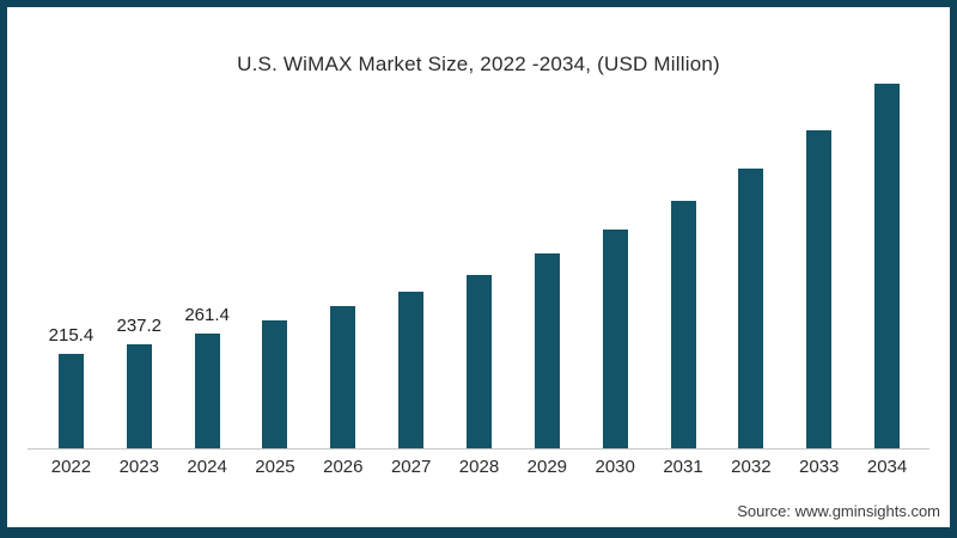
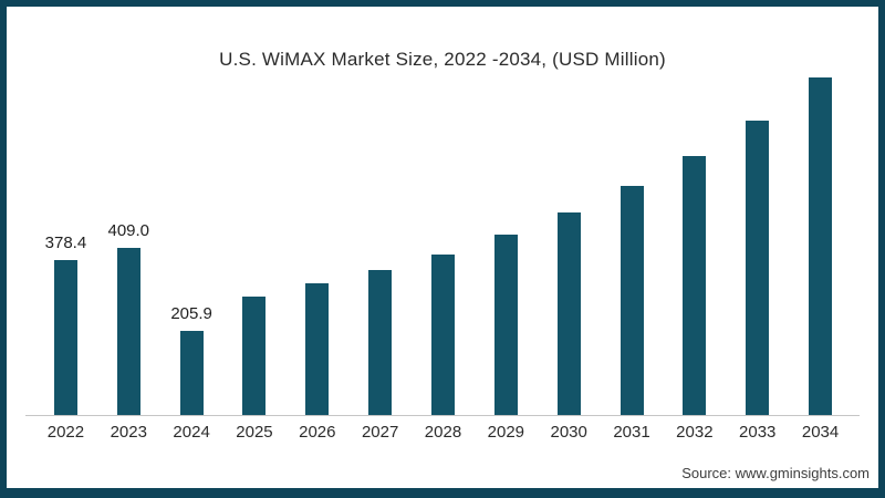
2022: 215.4 -> 378.4
2023: 237.2 -> 409.0
2024: 261.4 -> 205.9
